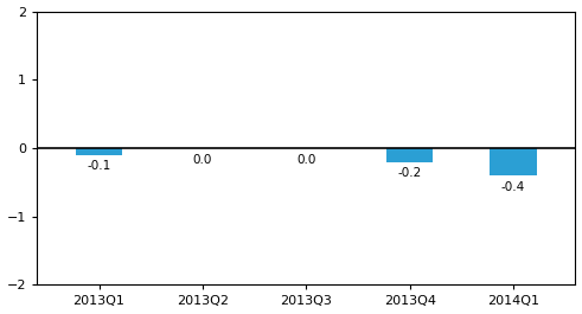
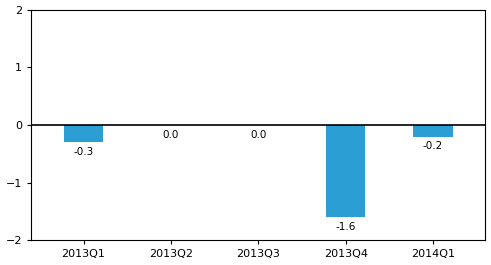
2013Q1: -0.1 -> -0.3
2013Q4: -0.2 -> -1.6
2014Q1: -0.4 -> -0.2
